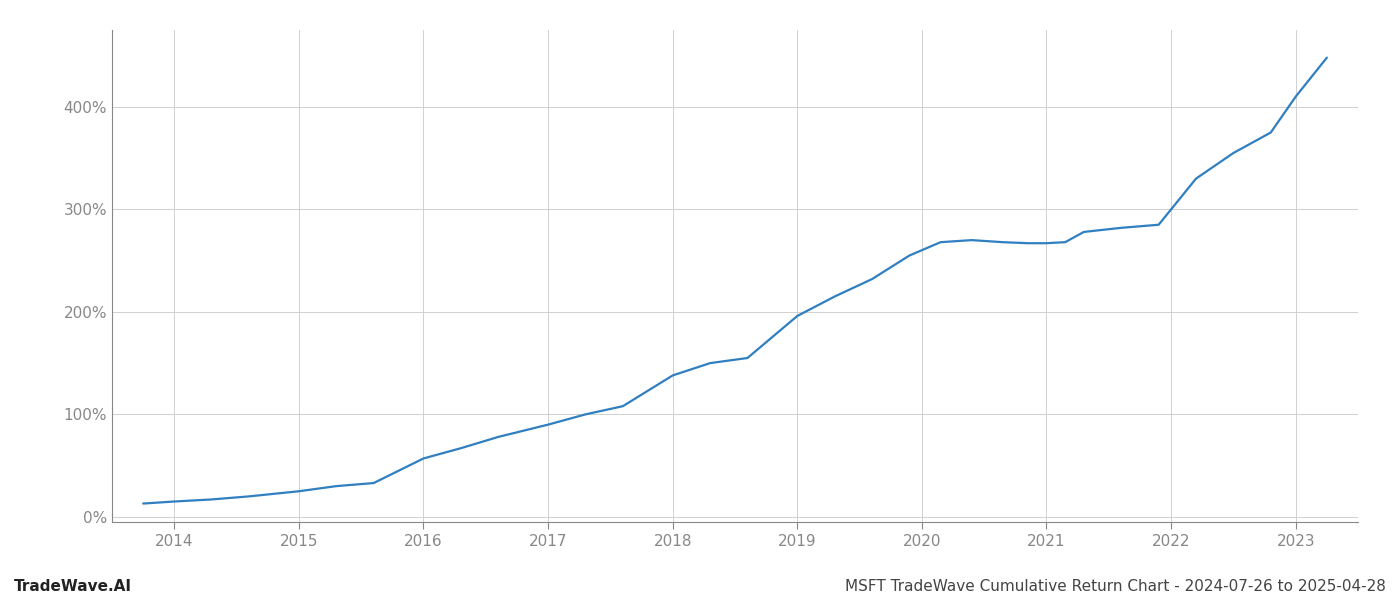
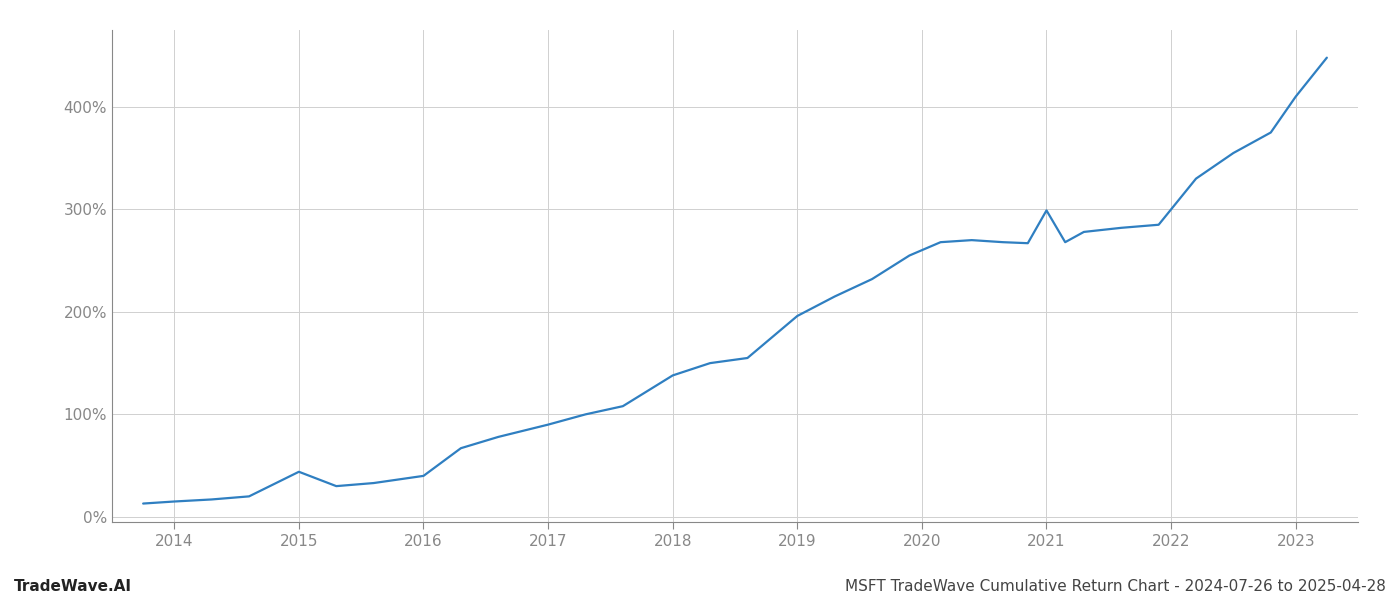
2015: 25% -> 44%
2016: 57% -> 40%
2021: 267% -> 299%
